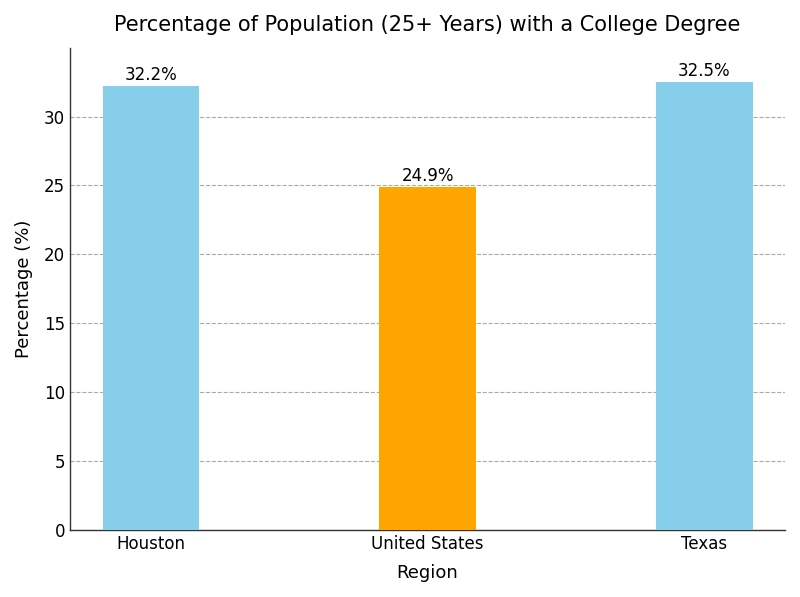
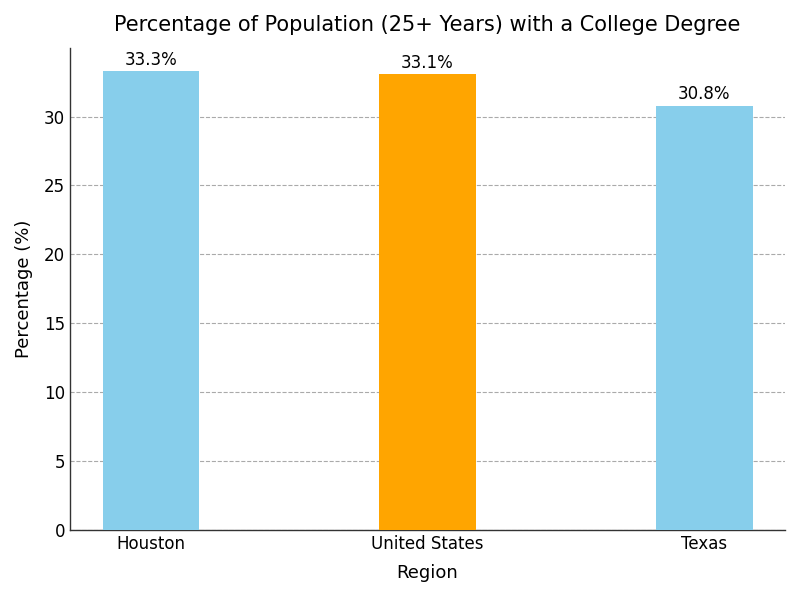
Houston: 32.2% -> 33.3%
United States: 24.9% -> 33.1%
Texas: 32.5% -> 30.8%
